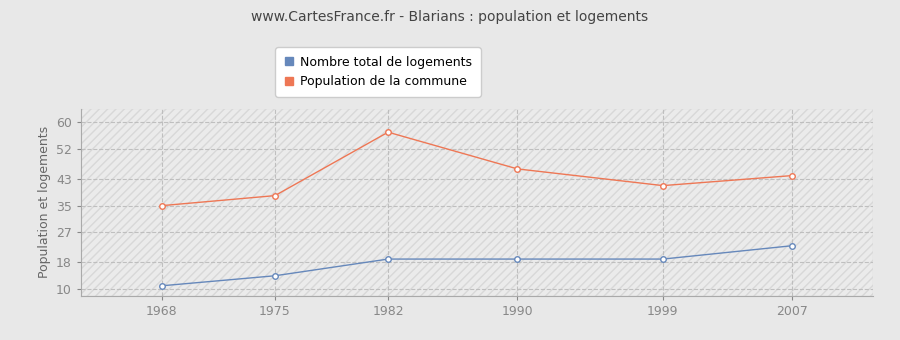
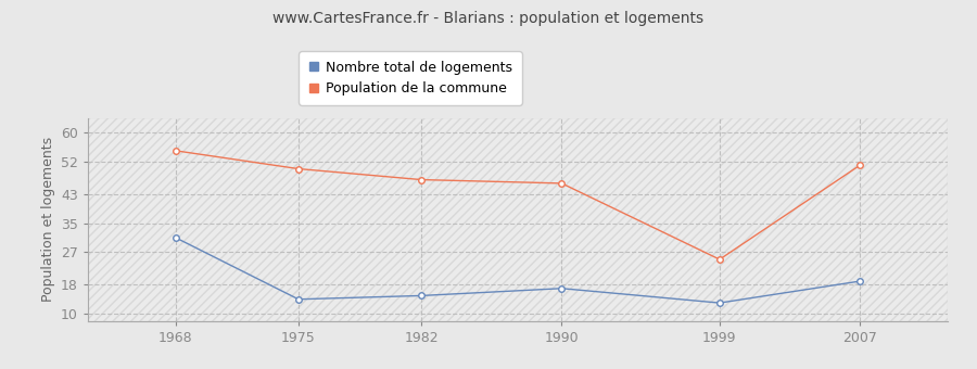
Nombre total de logements/1968: 11 -> 31
Population de la commune/1968: 35 -> 55
Population de la commune/1975: 38 -> 50
Nombre total de logements/1982: 19 -> 15
Population de la commune/1982: 57 -> 47
Nombre total de logements/1990: 19 -> 17
Nombre total de logements/1999: 19 -> 13
Population de la commune/1999: 41 -> 25
Nombre total de logements/2007: 23 -> 19
Population de la commune/2007: 44 -> 51
